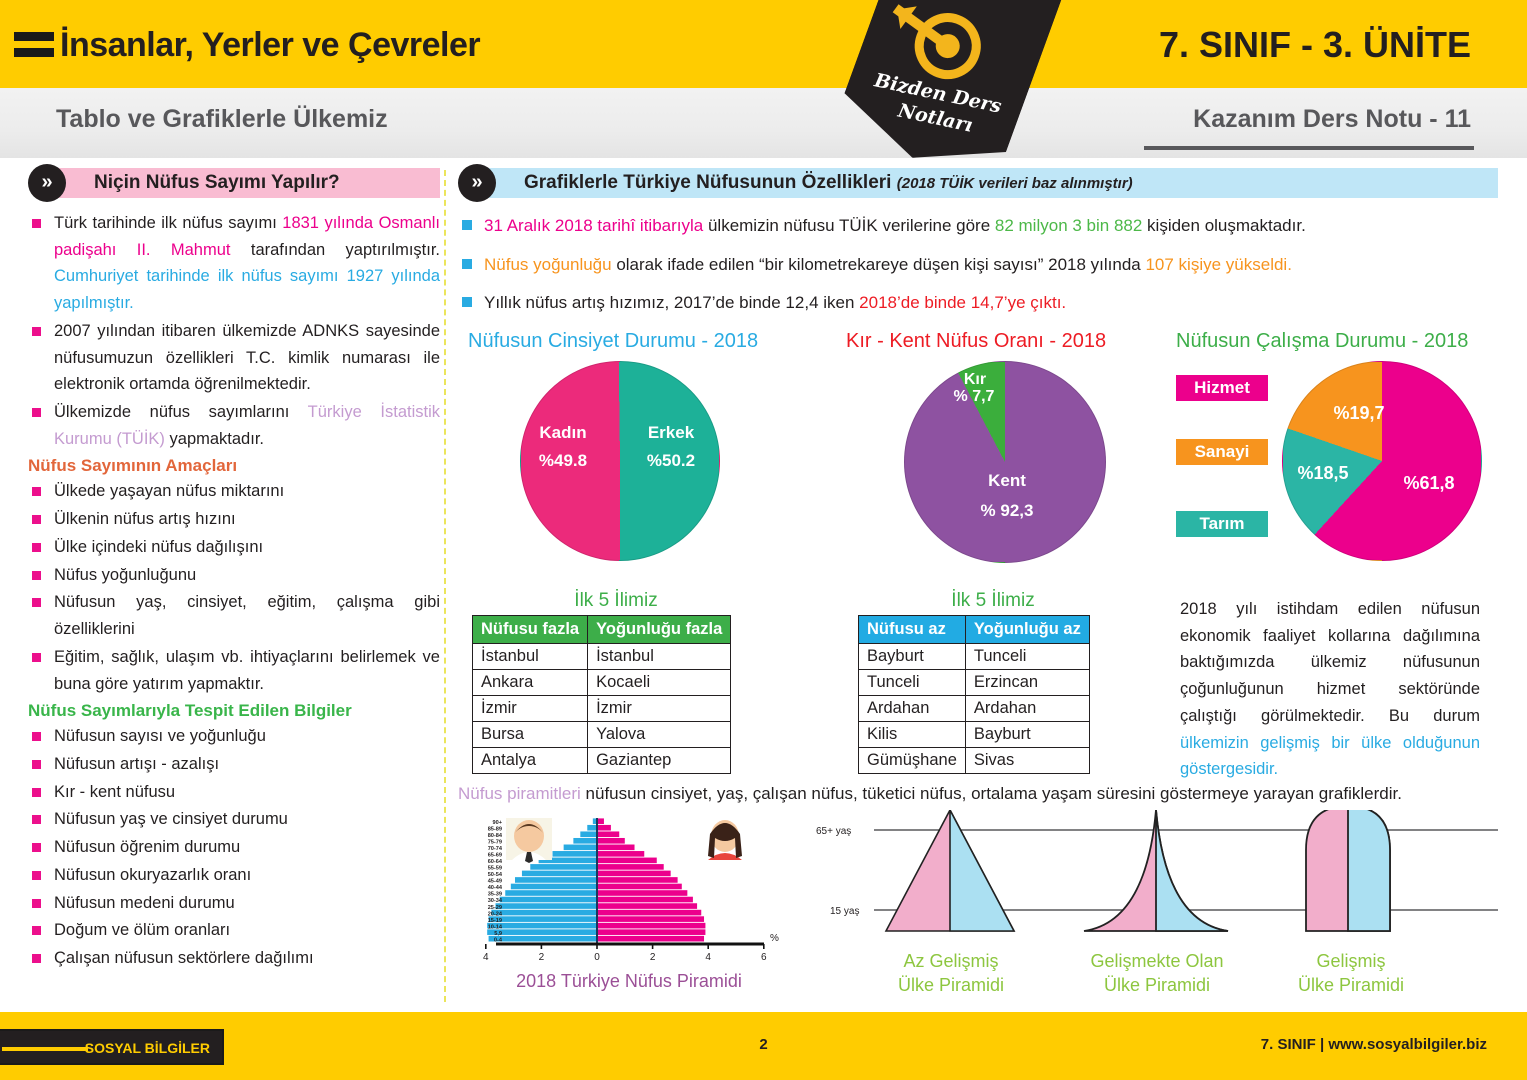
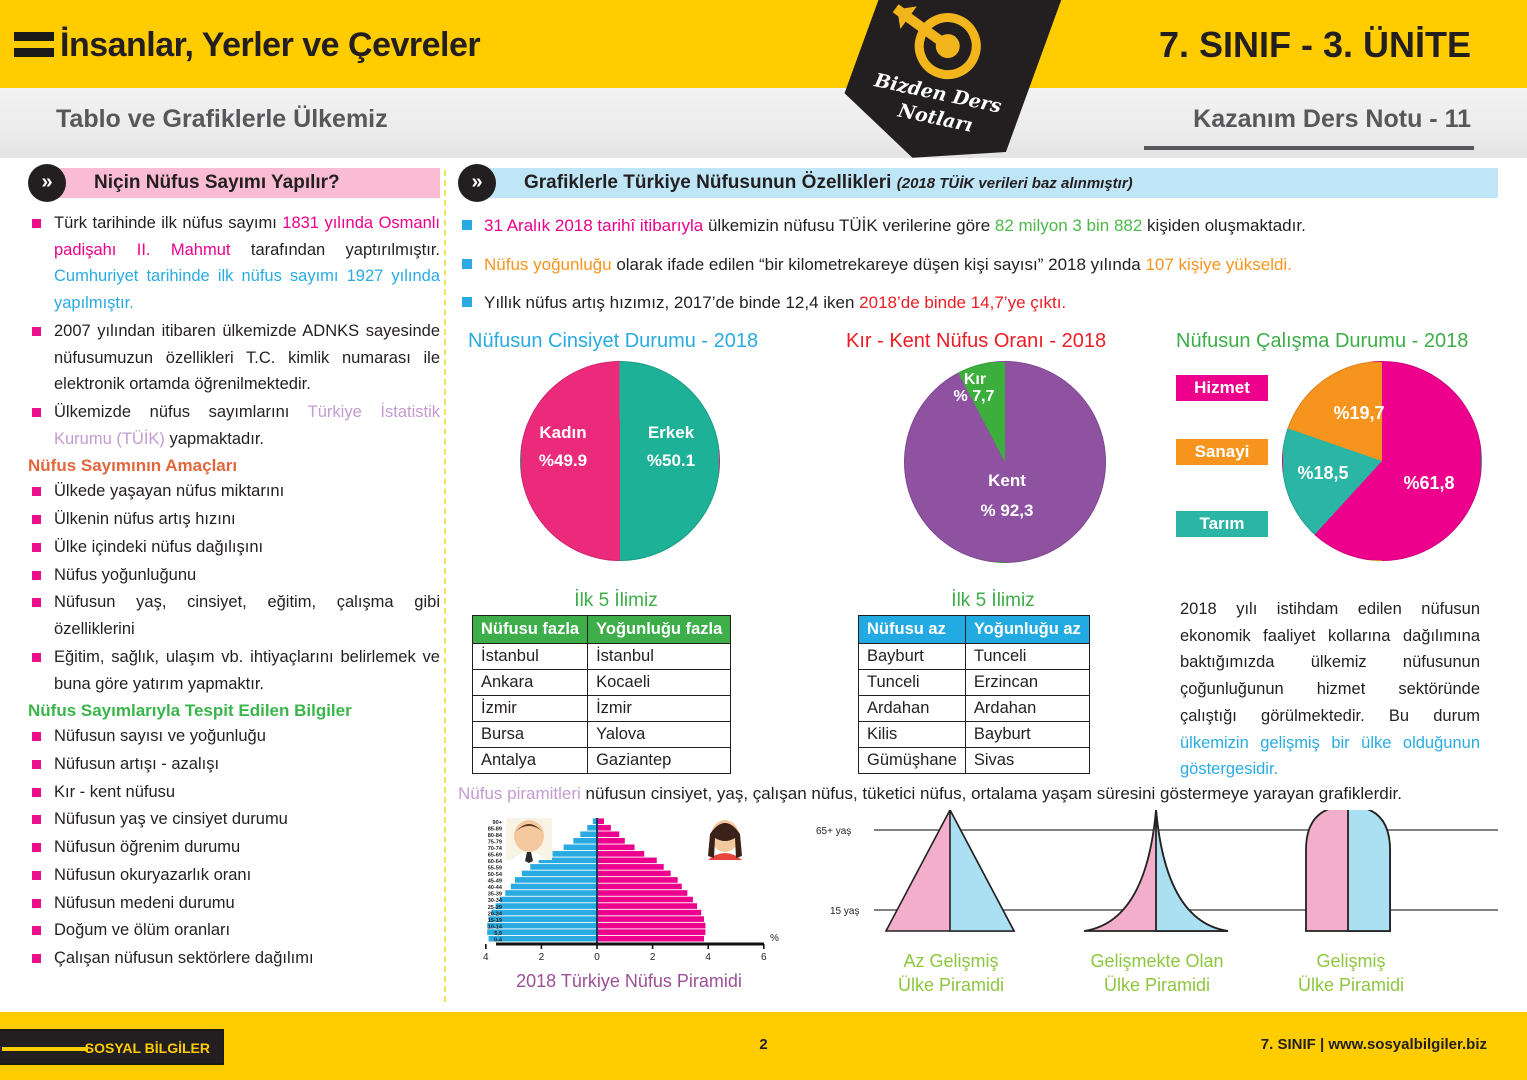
Nüfusun Cinsiyet Durumu - 2018/Kadın: 49.8 -> 49.9
Nüfusun Cinsiyet Durumu - 2018/Erkek: 50.2 -> 50.1
